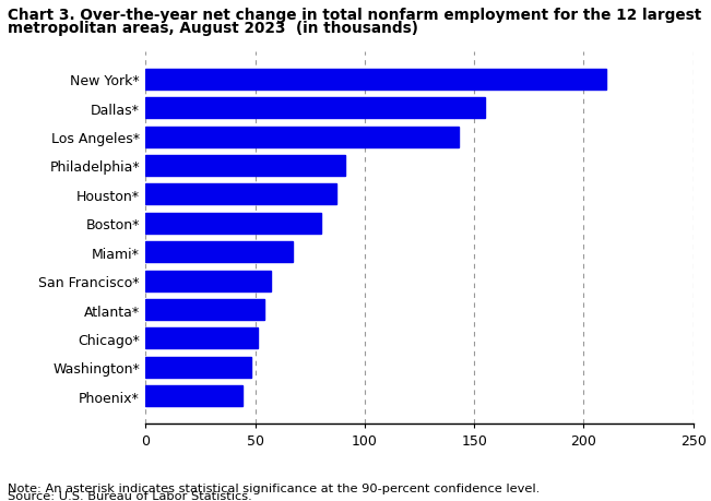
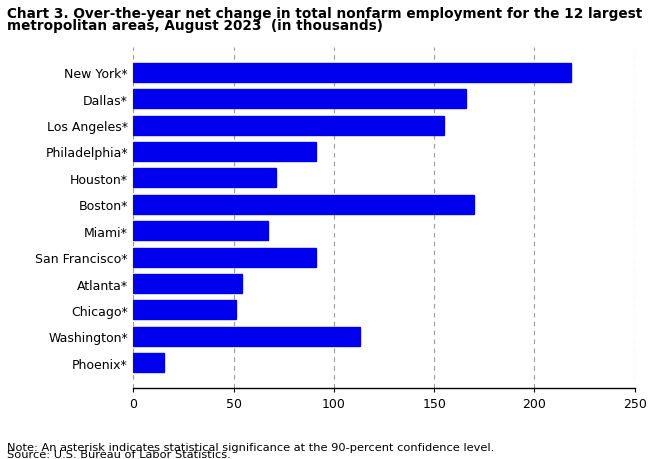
New York*: 210 -> 218
Dallas*: 155 -> 166
Los Angeles*: 143 -> 155
Houston*: 87 -> 71
Boston*: 80 -> 170
San Francisco*: 57 -> 91
Washington*: 48 -> 113
Phoenix*: 44 -> 15
